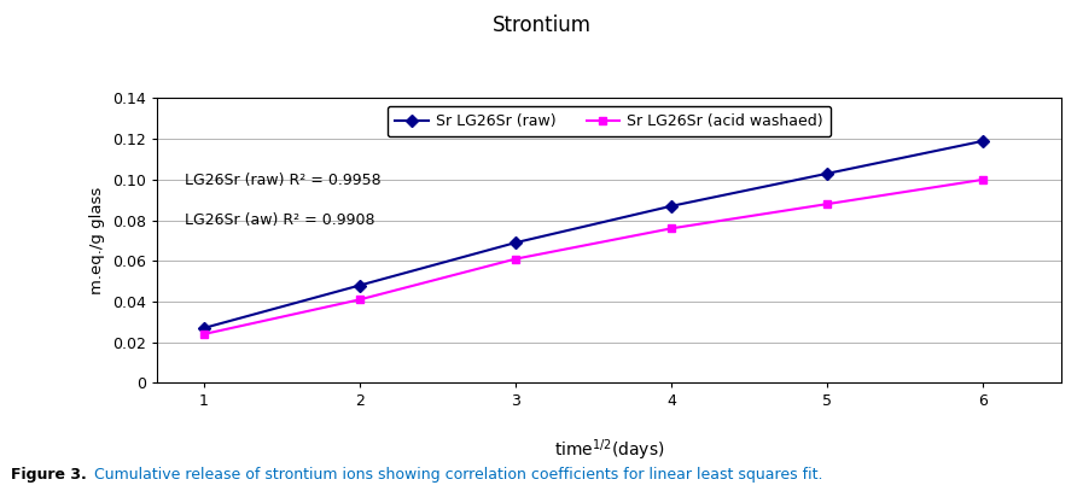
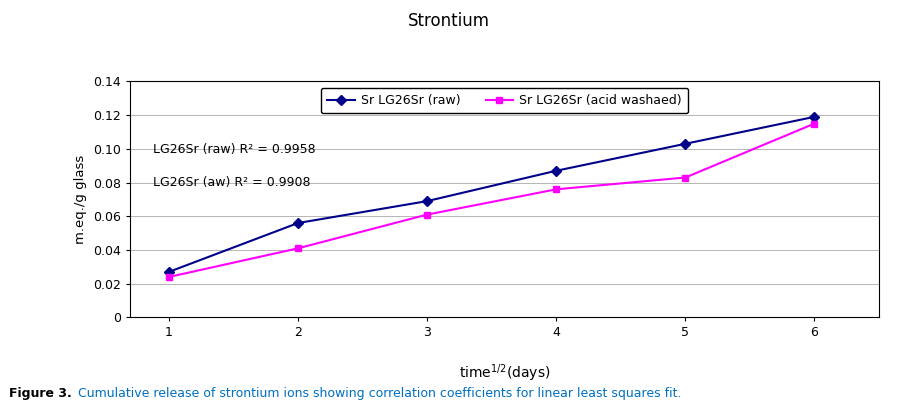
Sr LG26Sr (raw)/2: 0.048 -> 0.056
Sr LG26Sr (acid washaed)/5: 0.088 -> 0.083
Sr LG26Sr (acid washaed)/6: 0.100 -> 0.115
